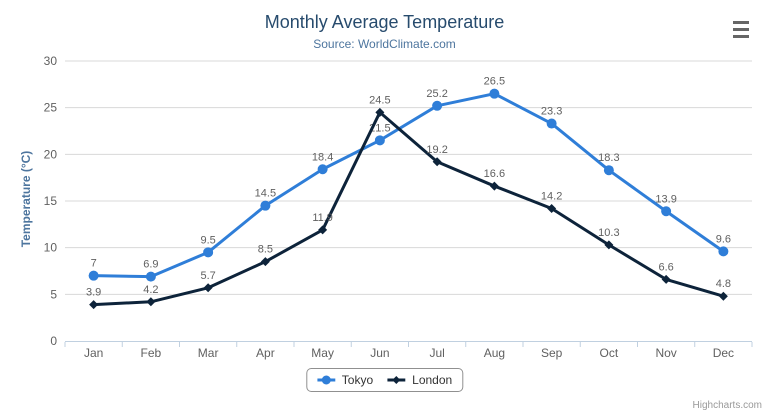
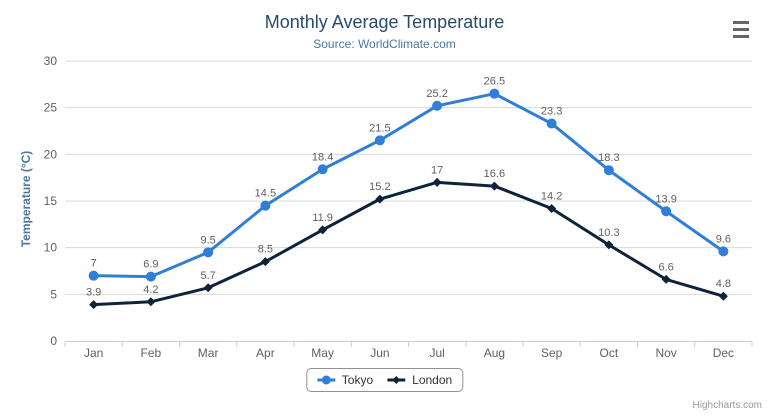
London/Jun: 24.5 -> 15.2
London/Jul: 19.2 -> 17
